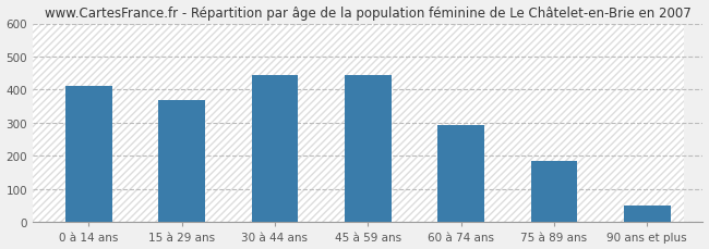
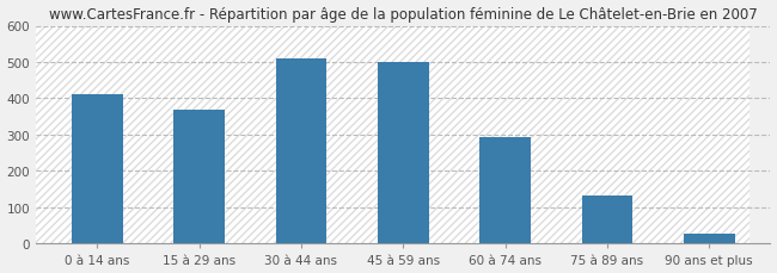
30 à 44 ans: 445 -> 510
45 à 59 ans: 445 -> 500
75 à 89 ans: 185 -> 133
90 ans et plus: 50 -> 28
